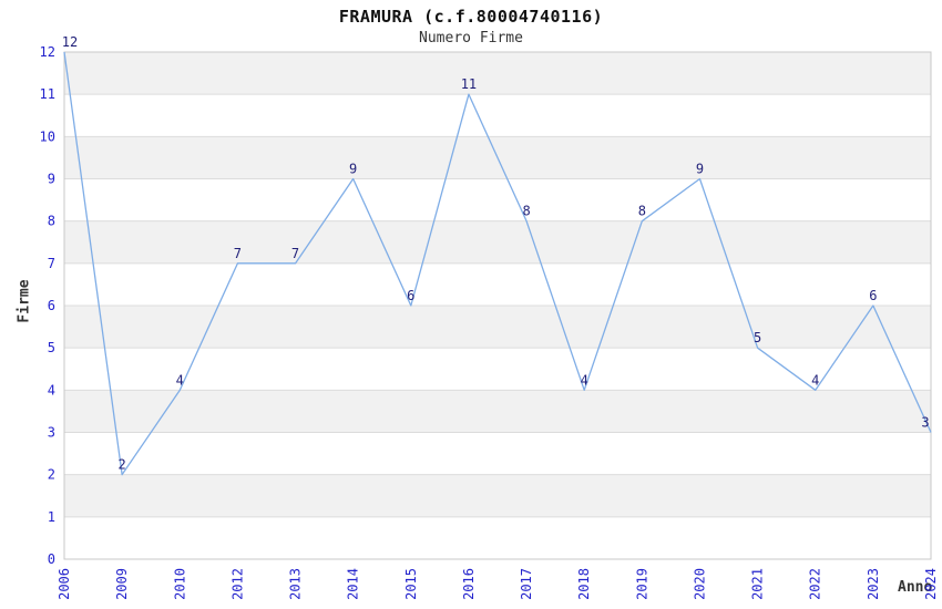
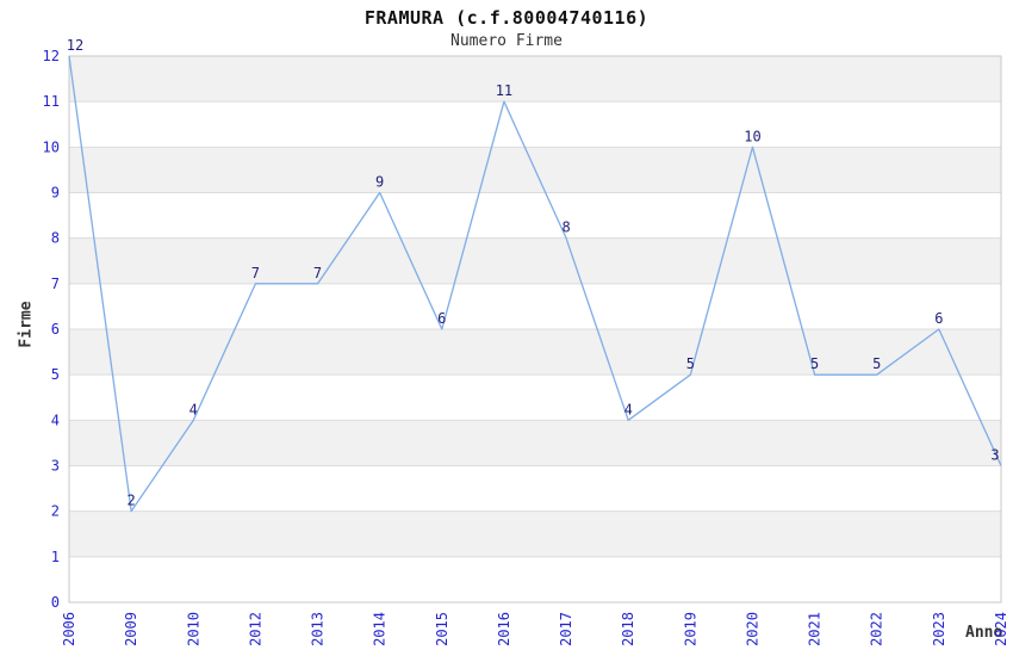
2019: 8 -> 5
2020: 9 -> 10
2022: 4 -> 5
